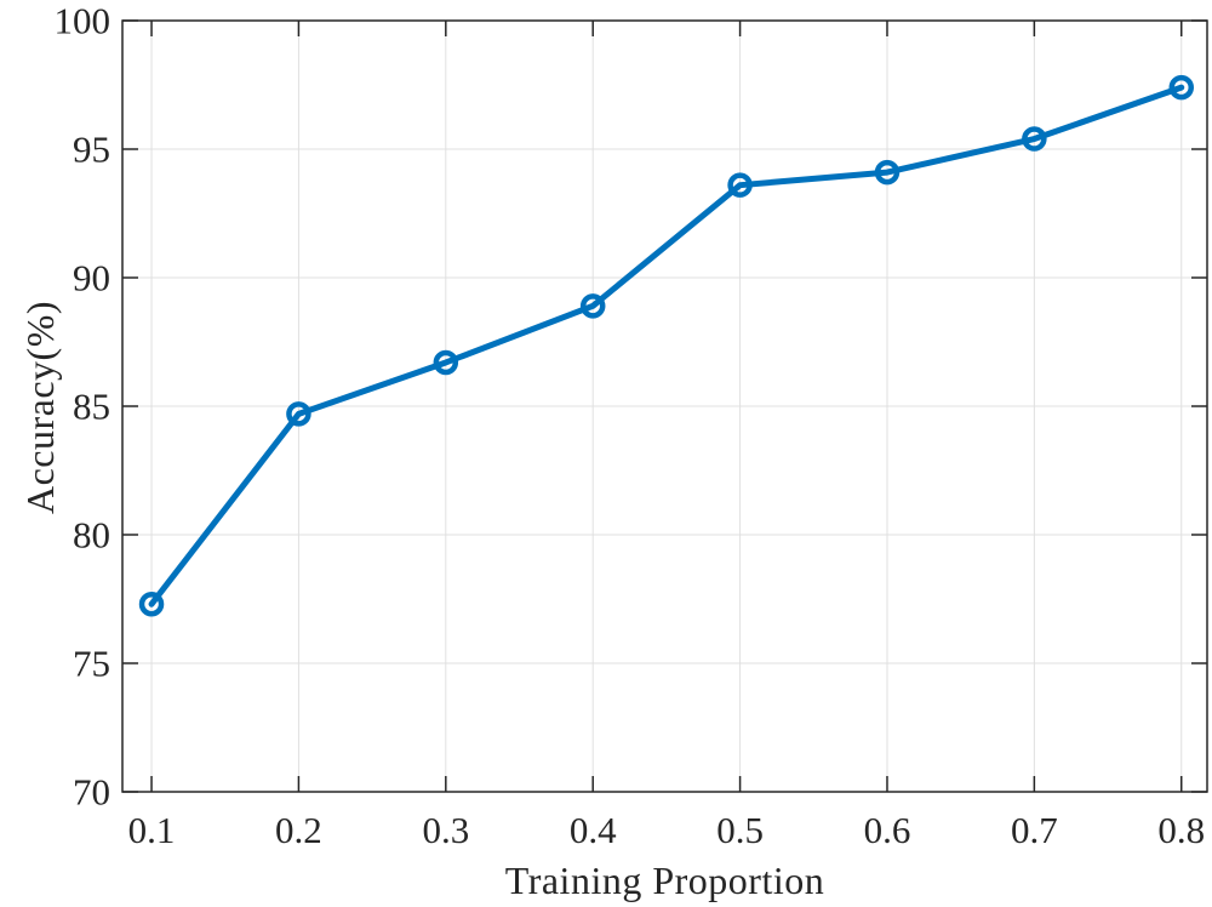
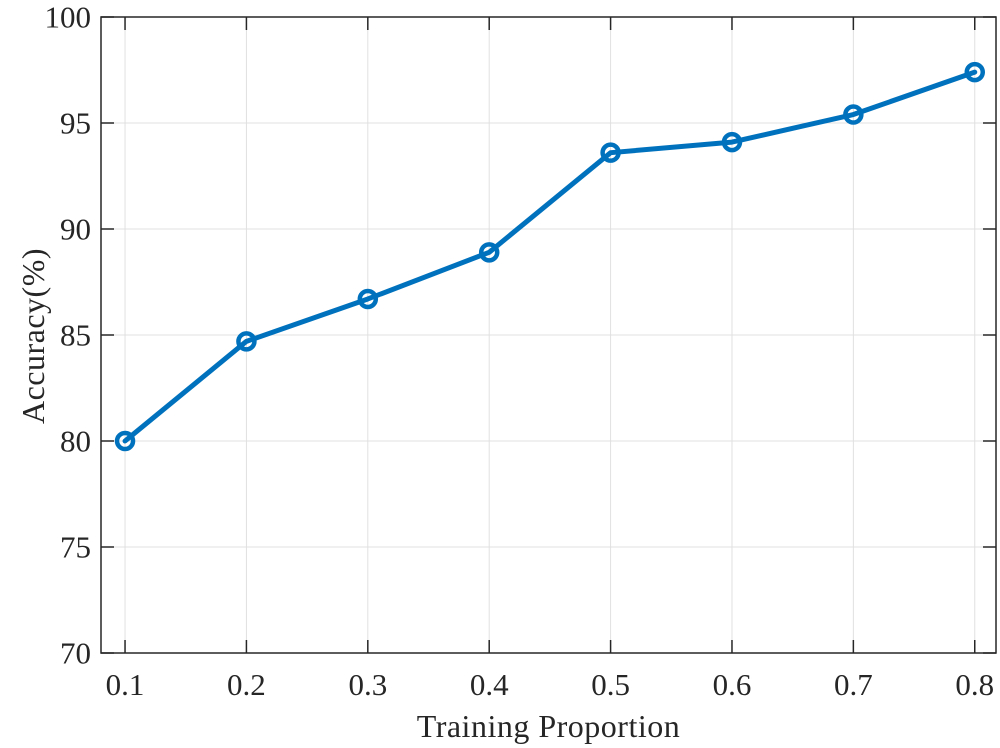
0.1: 77.3 -> 80.0
